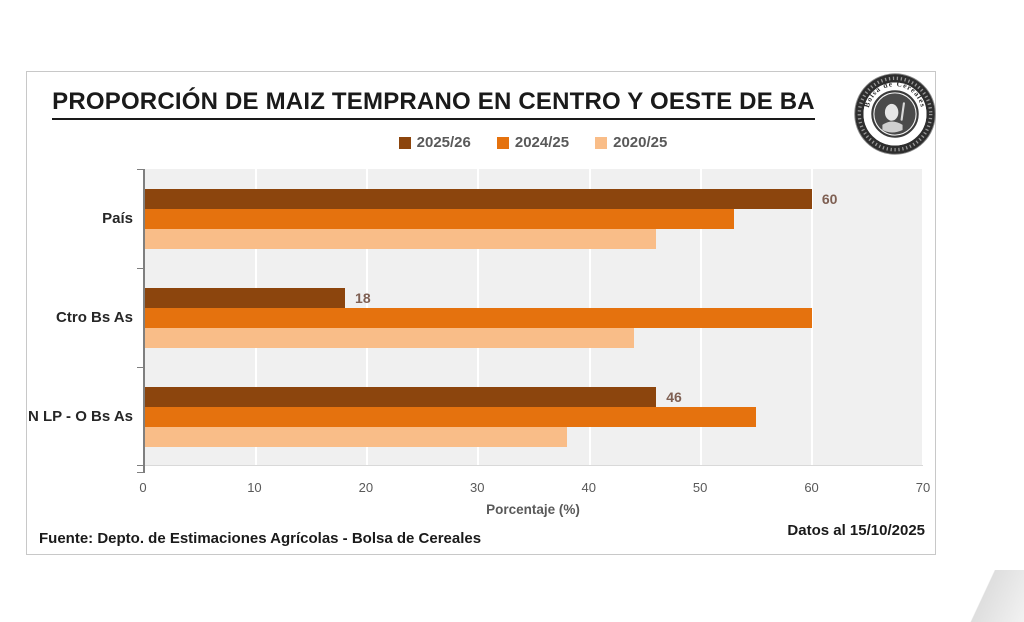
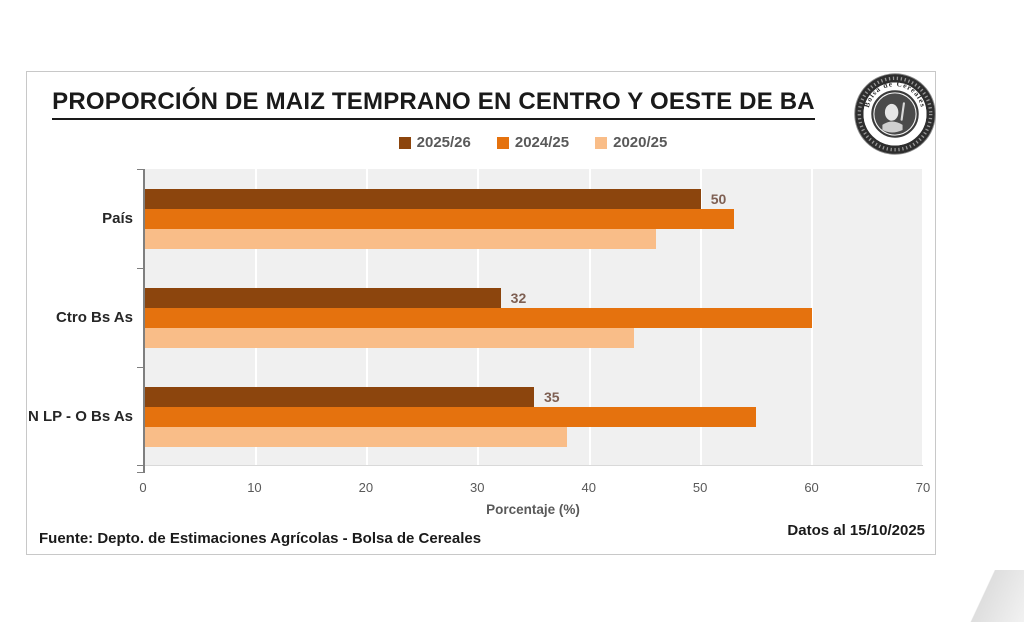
2025/26/País: 60 -> 50
2025/26/Ctro Bs As: 18 -> 32
2025/26/N LP - O Bs As: 46 -> 35
